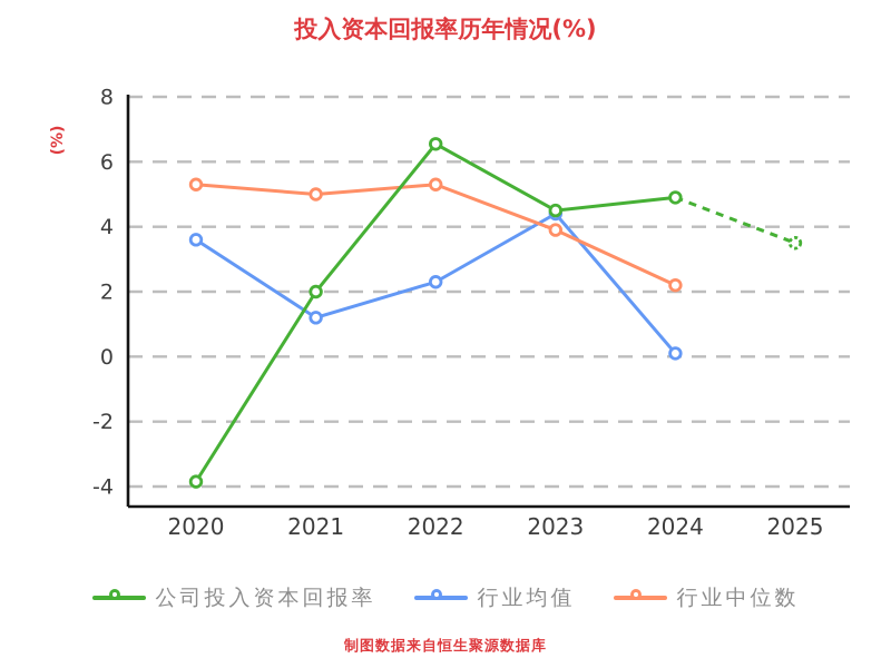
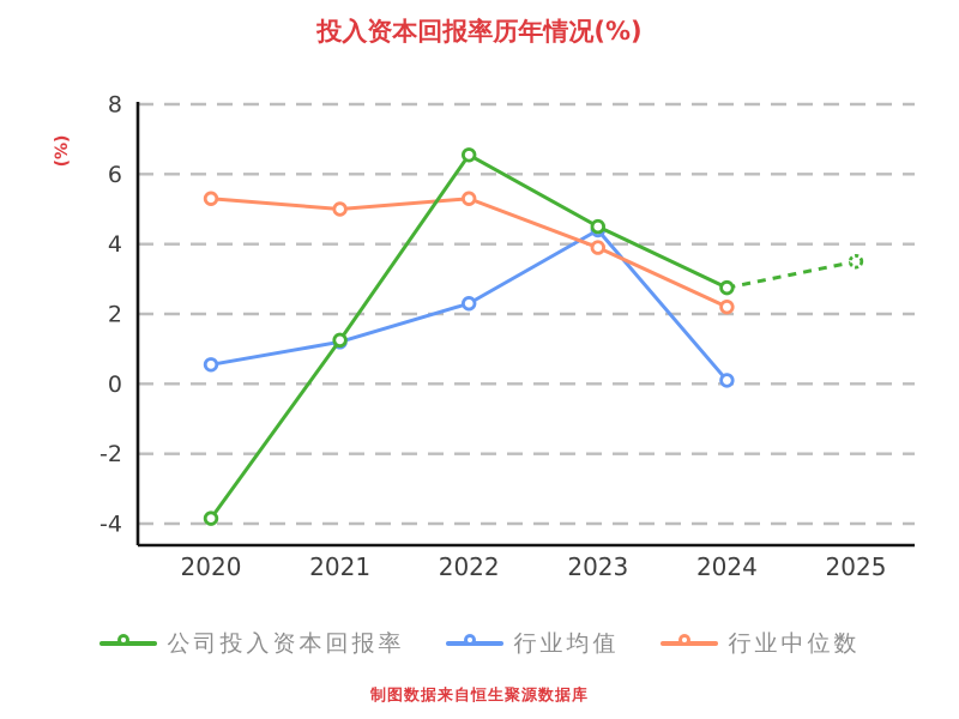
行业均值/2020: 3.6 -> 0.6
公司投入资本回报率/2021: 2.0 -> 1.2
公司投入资本回报率/2024: 4.9 -> 2.8
